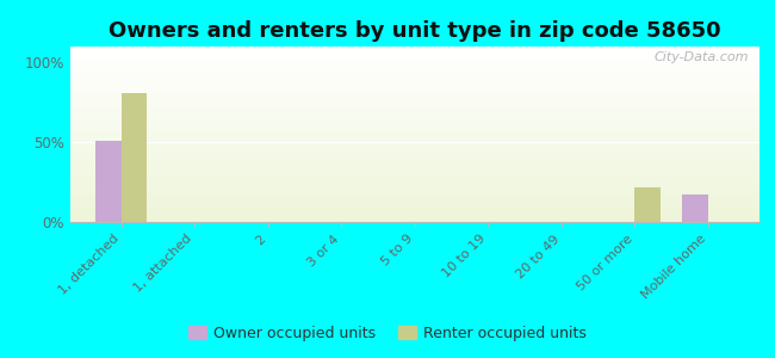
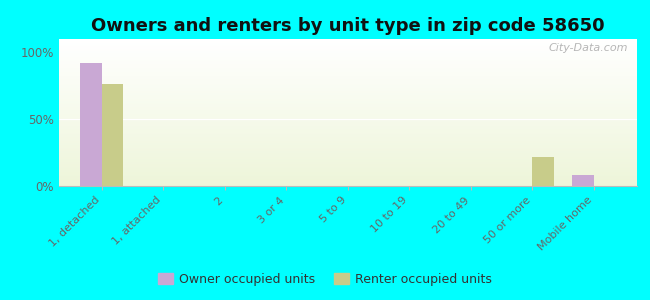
Owner occupied units/1, detached: 51% -> 92%
Renter occupied units/1, detached: 81% -> 76%
Owner occupied units/Mobile home: 17% -> 8%
